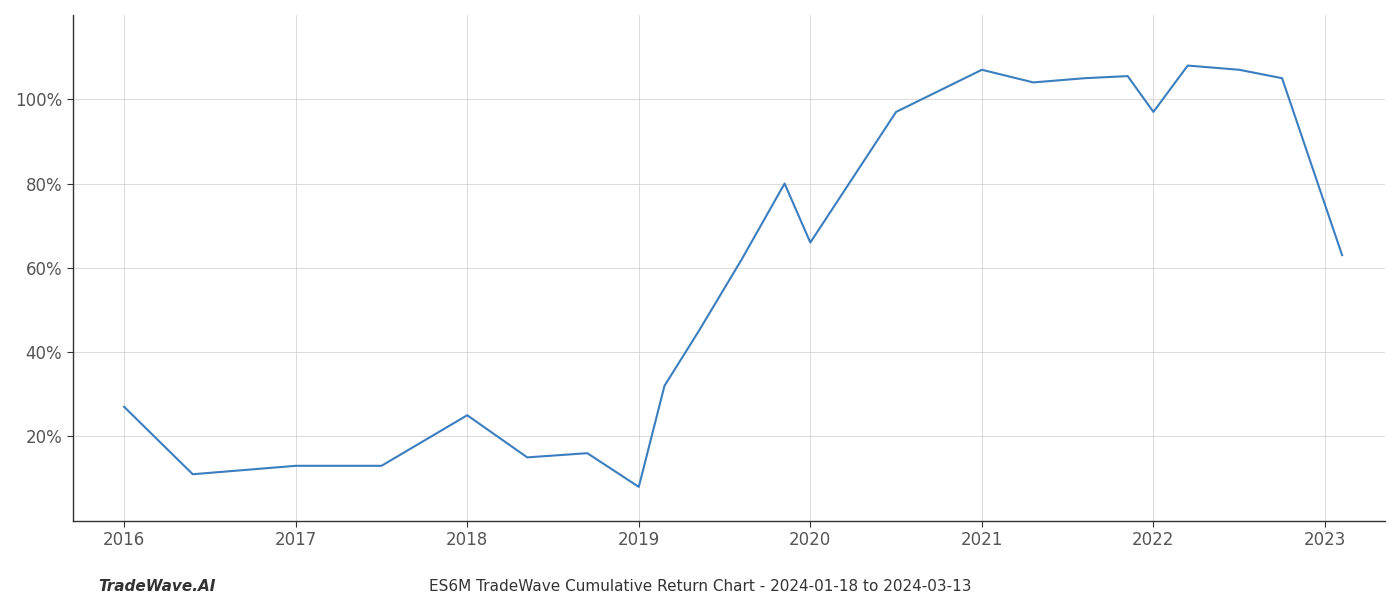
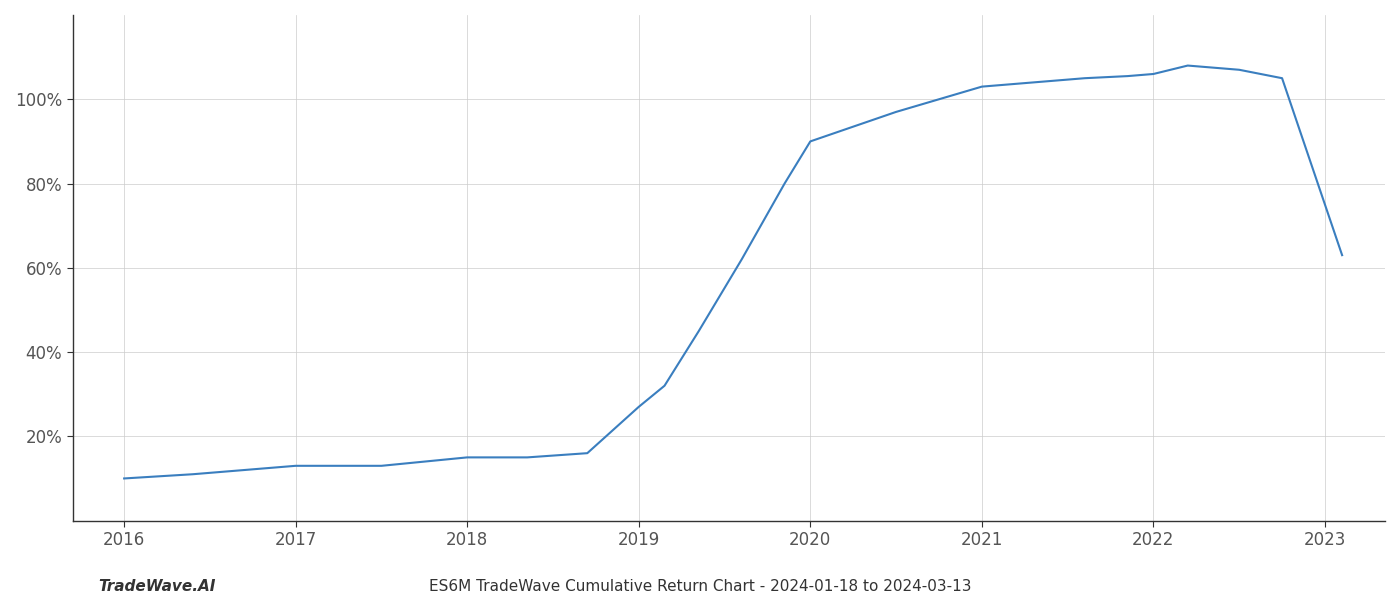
2016: 27.0% -> 10.0%
2018: 25.0% -> 15.0%
2019: 8.0% -> 27.0%
2020: 66.0% -> 90.0%
2021: 107.0% -> 103.0%
2022: 97.0% -> 106.0%
